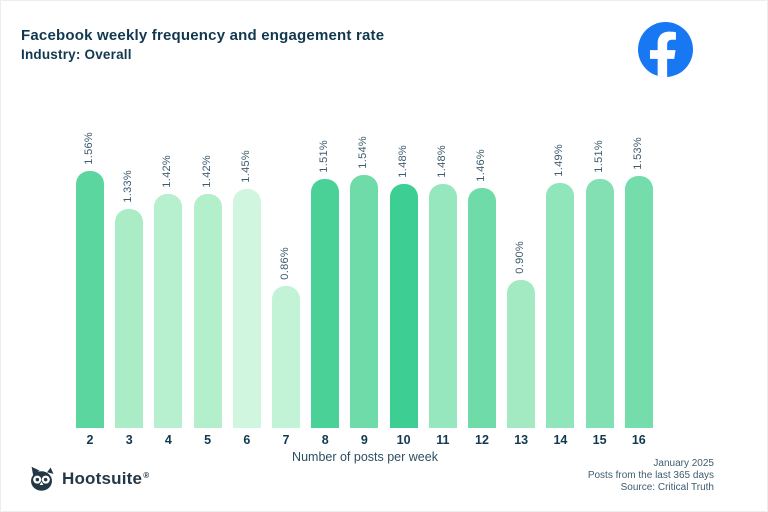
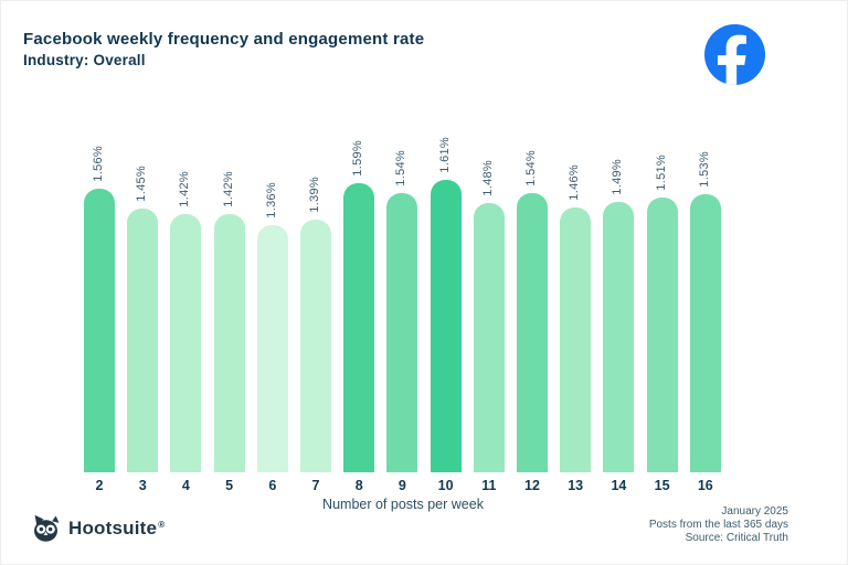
3: 1.33% -> 1.45%
6: 1.45% -> 1.36%
7: 0.86% -> 1.39%
8: 1.51% -> 1.59%
10: 1.48% -> 1.61%
12: 1.46% -> 1.54%
13: 0.90% -> 1.46%
